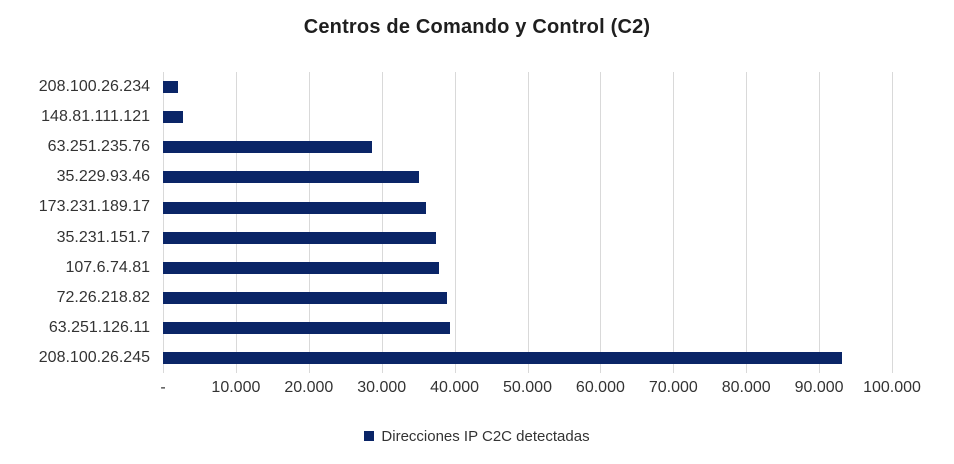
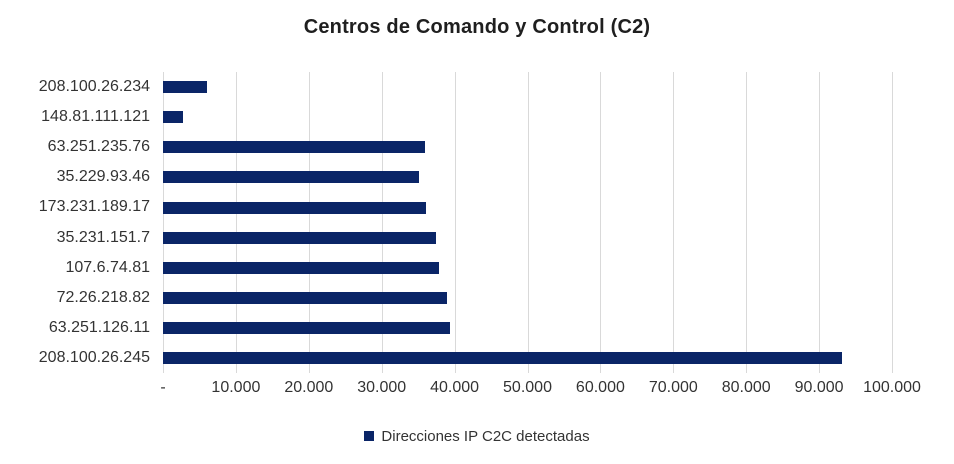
208.100.26.234: 2000 -> 6000
63.251.235.76: 29000 -> 36000
